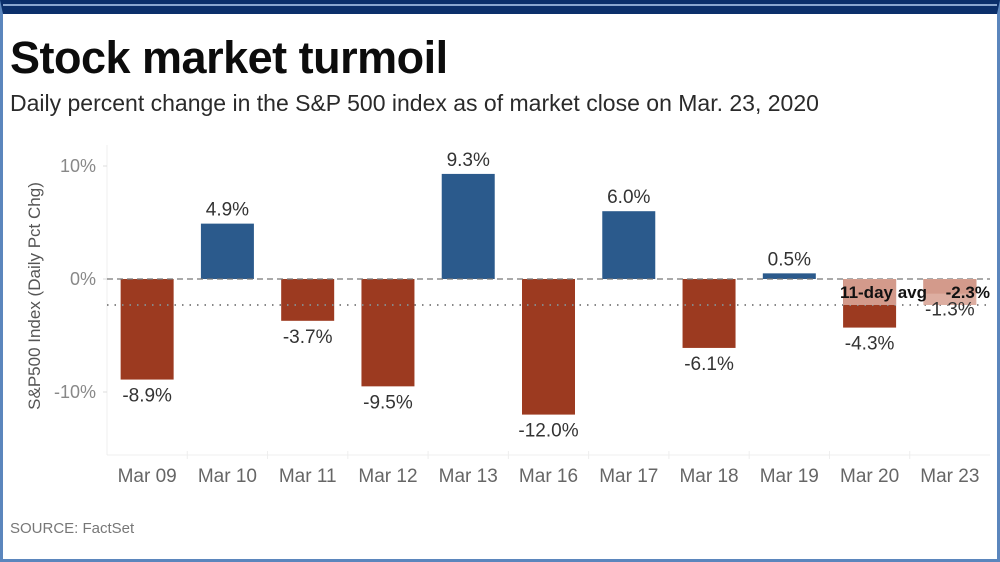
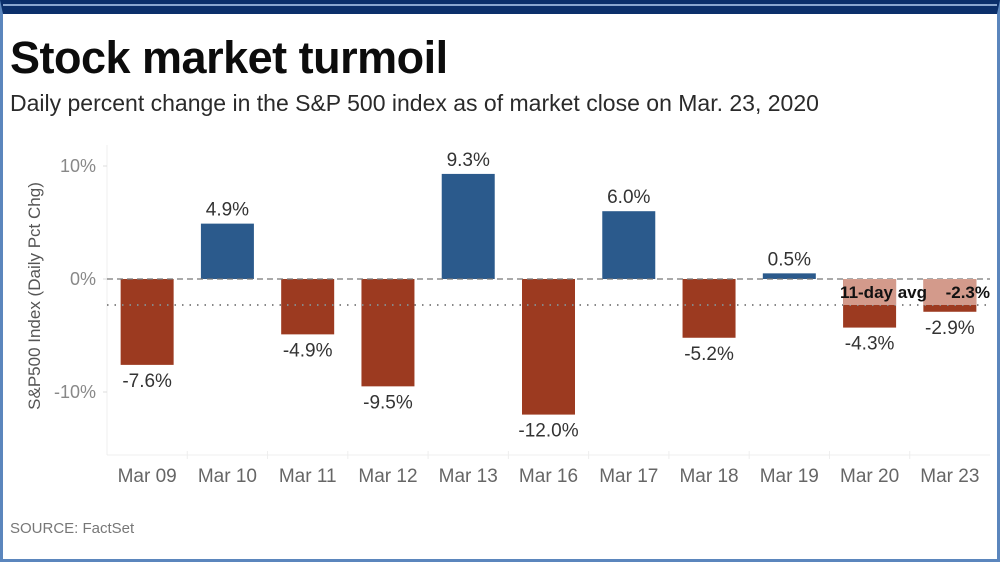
Mar 09: -8.9% -> -7.6%
Mar 11: -3.7% -> -4.9%
Mar 18: -6.1% -> -5.2%
Mar 23: -1.3% -> -2.9%
